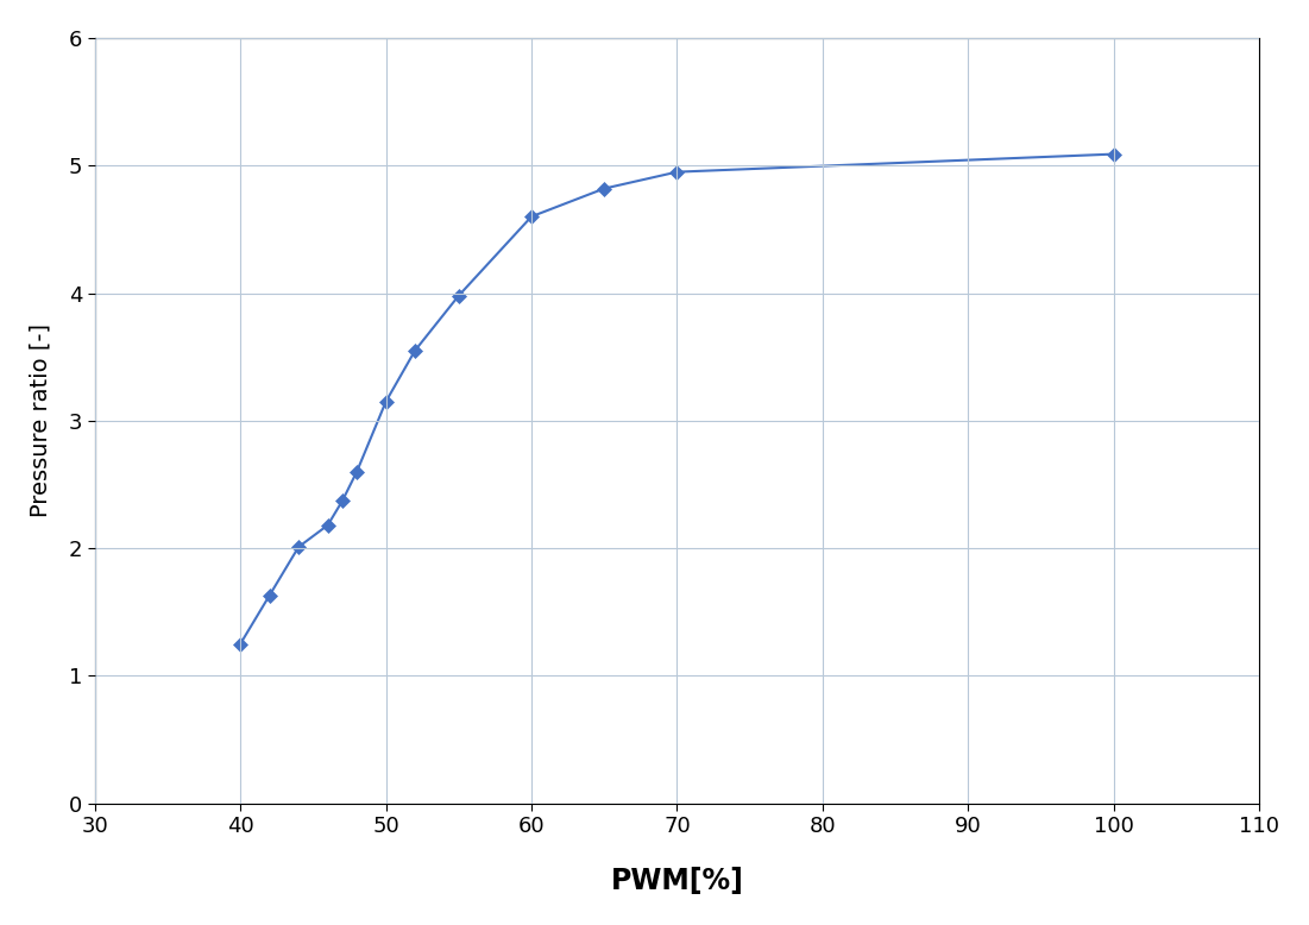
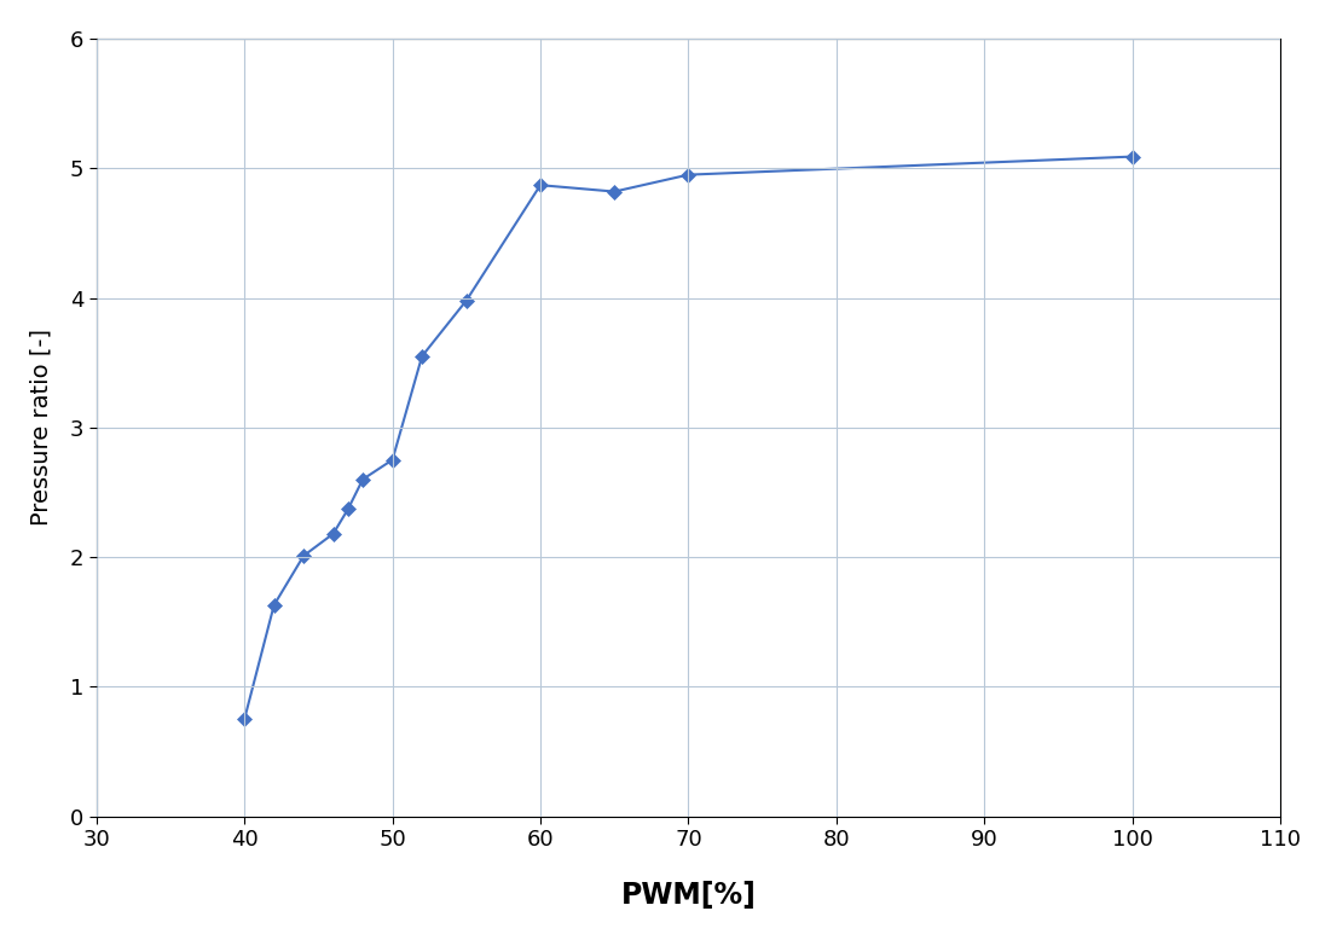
40: 1.25 -> 0.75
50: 3.15 -> 2.75
60: 4.60 -> 4.87
